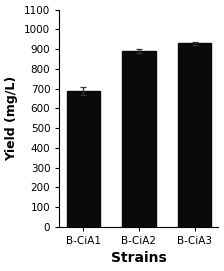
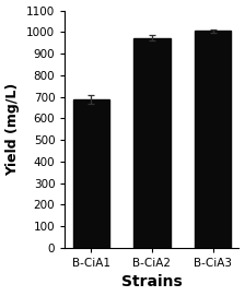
B-CiA2: 890 -> 970
B-CiA3: 930 -> 1000
